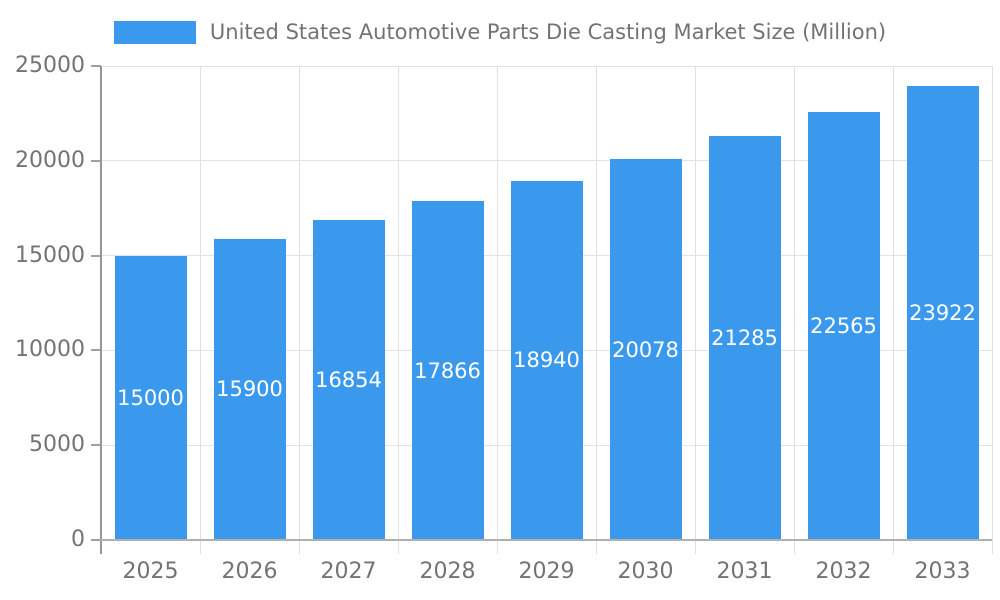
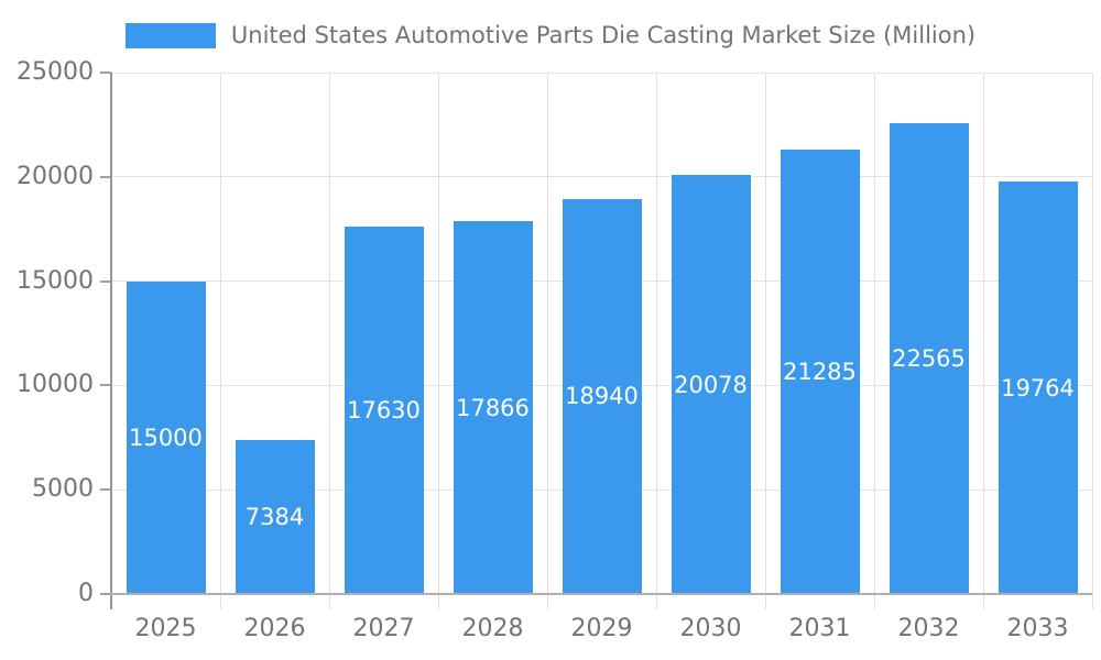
2026: 15900 -> 7384
2027: 16854 -> 17630
2033: 23922 -> 19764
